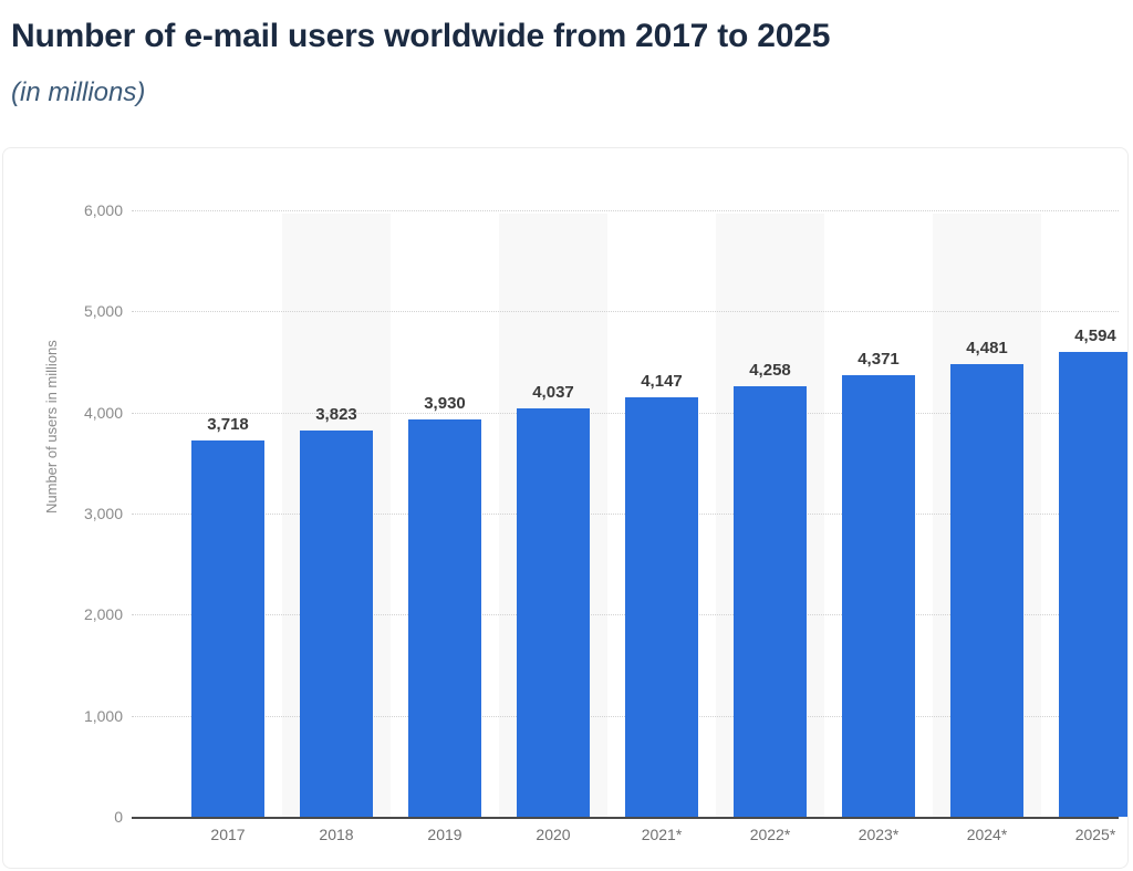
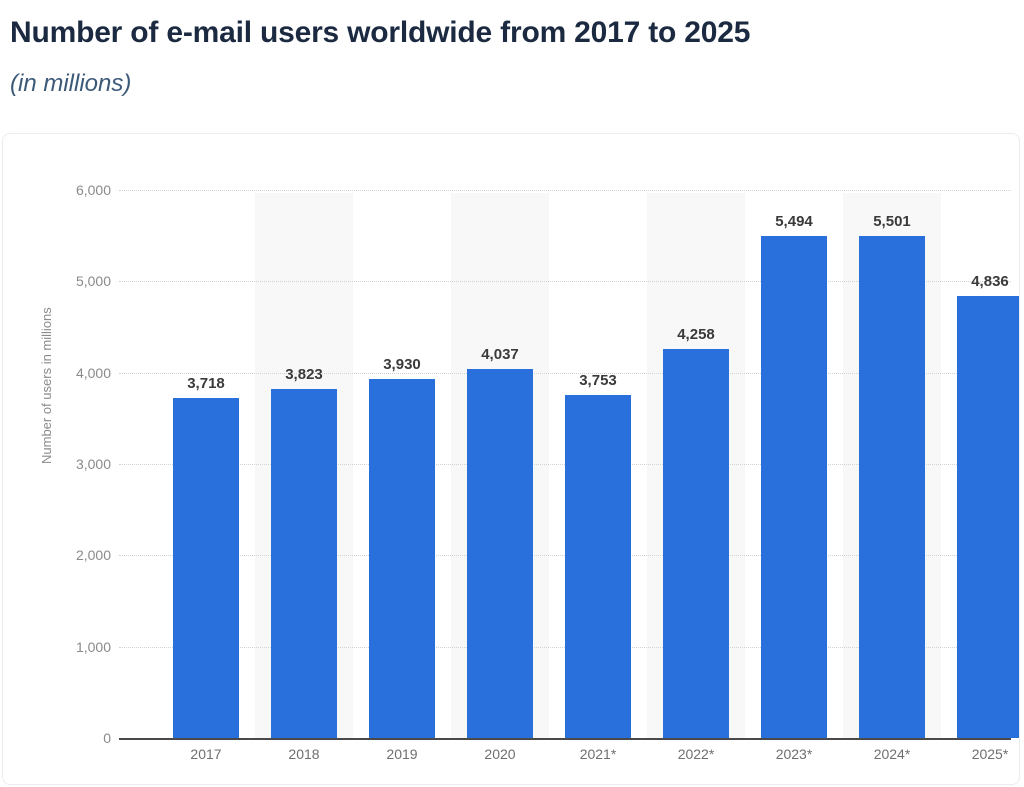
2021*: 4,147 -> 3,753
2023*: 4,371 -> 5,494
2024*: 4,481 -> 5,501
2025*: 4,594 -> 4,836
